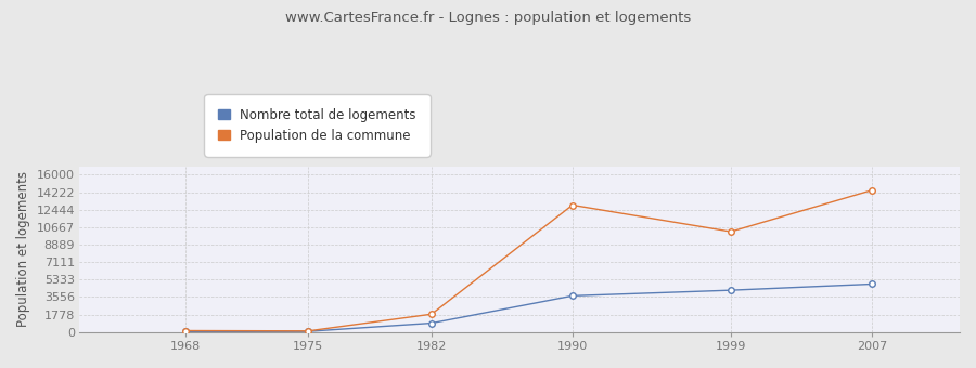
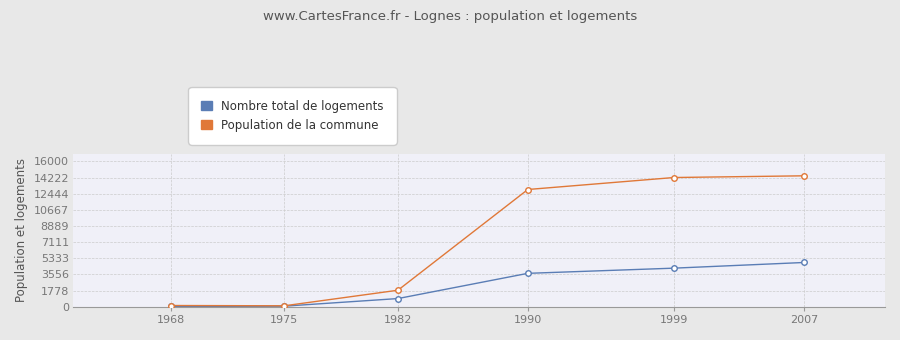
Population de la commune/1999: 10200 -> 14200
